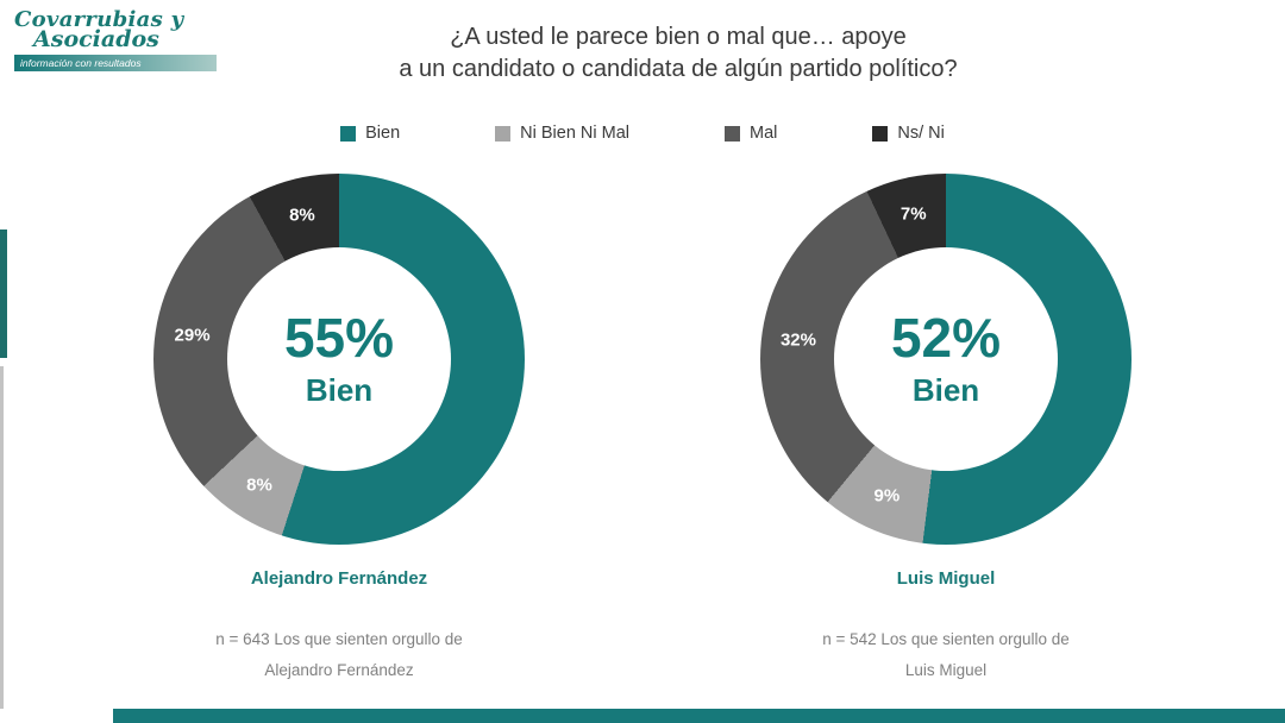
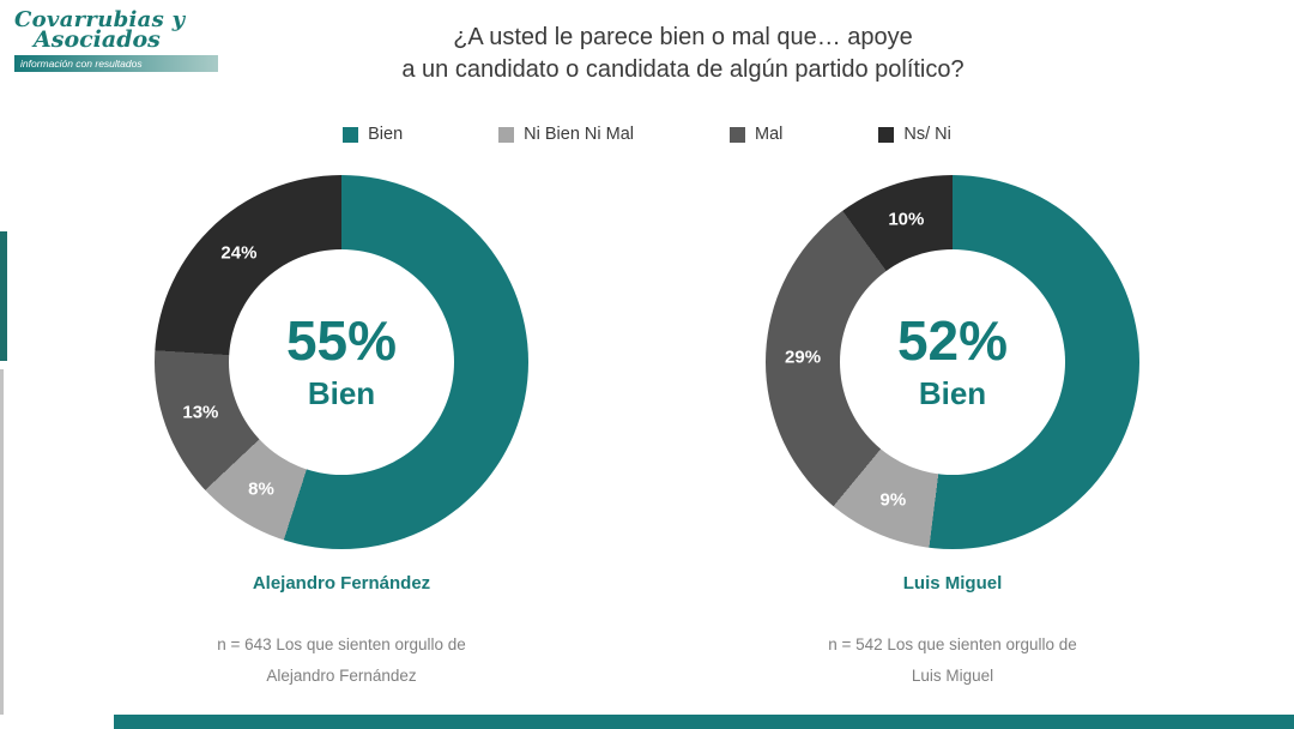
Alejandro Fernández/Mal: 29% -> 13%
Alejandro Fernández/Ns/ Ni: 8% -> 24%
Luis Miguel/Mal: 32% -> 29%
Luis Miguel/Ns/ Ni: 7% -> 10%
